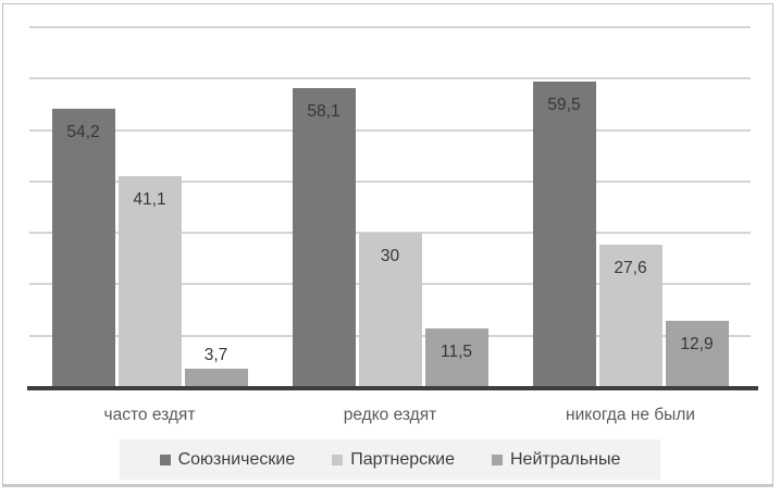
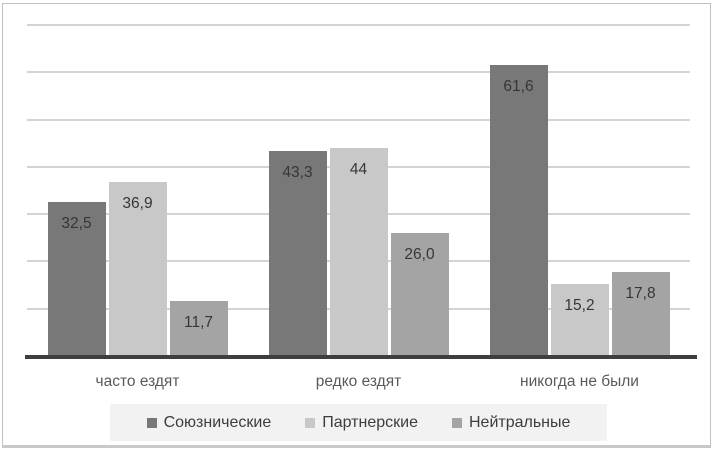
Союзнические/часто ездят: 54,2 -> 32,5
Партнерские/часто ездят: 41,1 -> 36,9
Нейтральные/часто ездят: 3,7 -> 11,7
Союзнические/редко ездят: 58,1 -> 43,3
Партнерские/редко ездят: 30 -> 44
Нейтральные/редко ездят: 11,5 -> 26,0
Союзнические/никогда не были: 59,5 -> 61,6
Партнерские/никогда не были: 27,6 -> 15,2
Нейтральные/никогда не были: 12,9 -> 17,8
